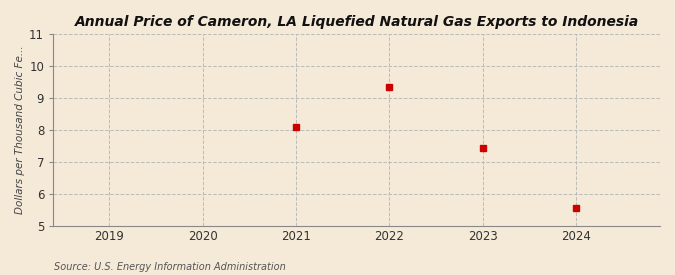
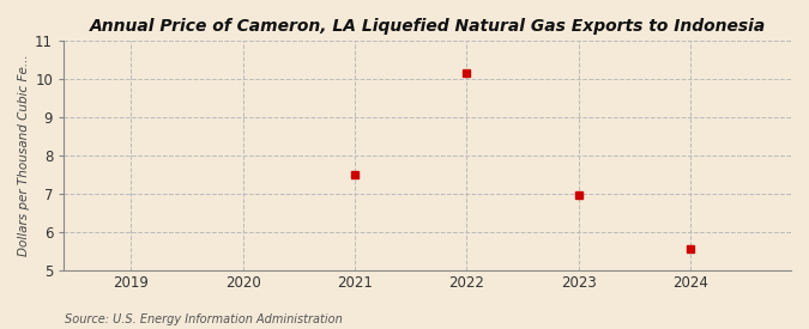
2021: 8.10 -> 7.50
2022: 9.35 -> 10.17
2023: 7.45 -> 6.97
